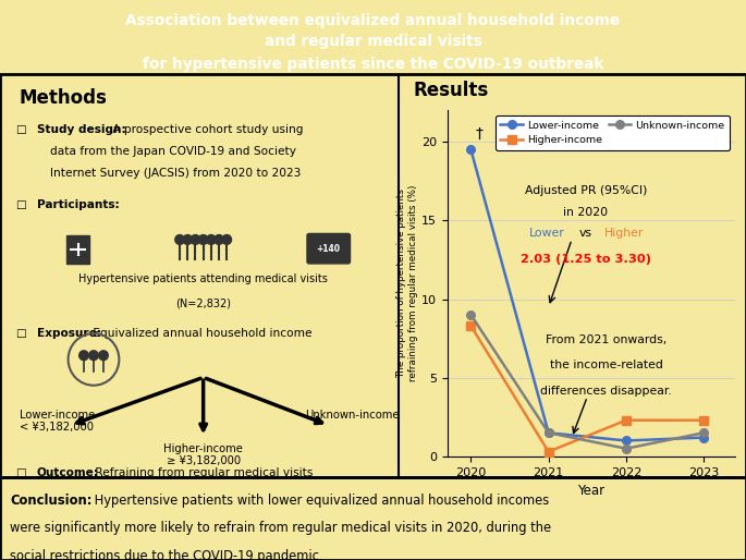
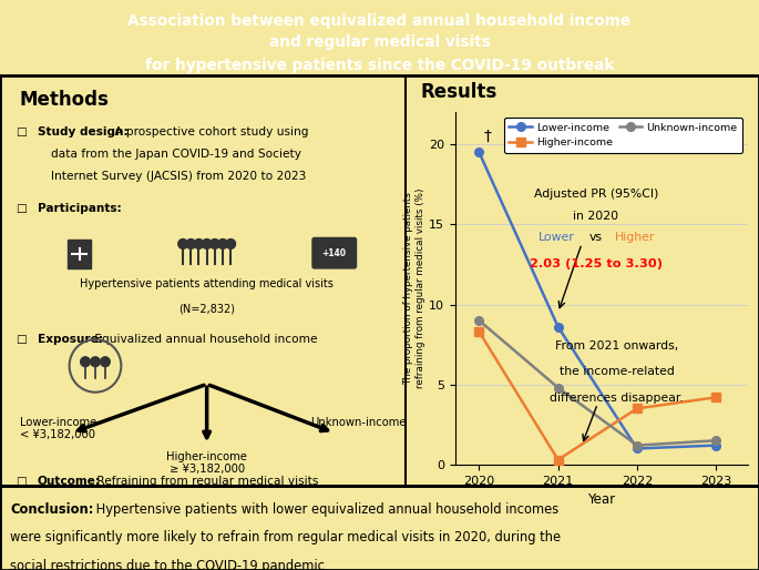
Lower-income/2021: 1.5 -> 8.6
Unknown-income/2021: 1.5 -> 4.8
Higher-income/2022: 2.3 -> 3.5
Unknown-income/2022: 0.5 -> 1.2
Higher-income/2023: 2.3 -> 4.2
